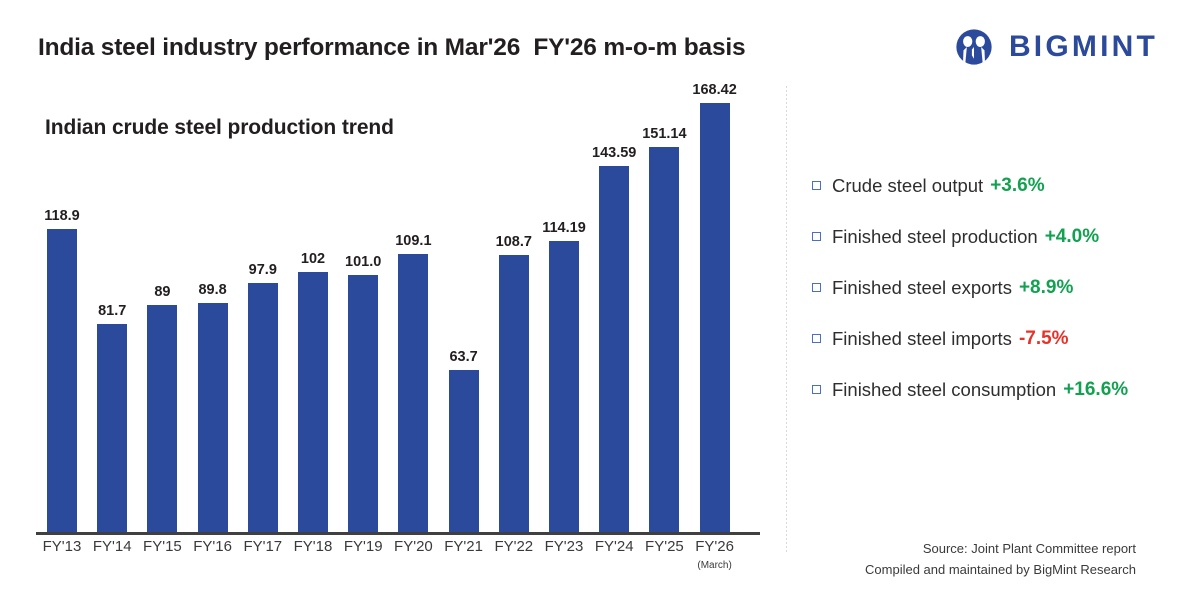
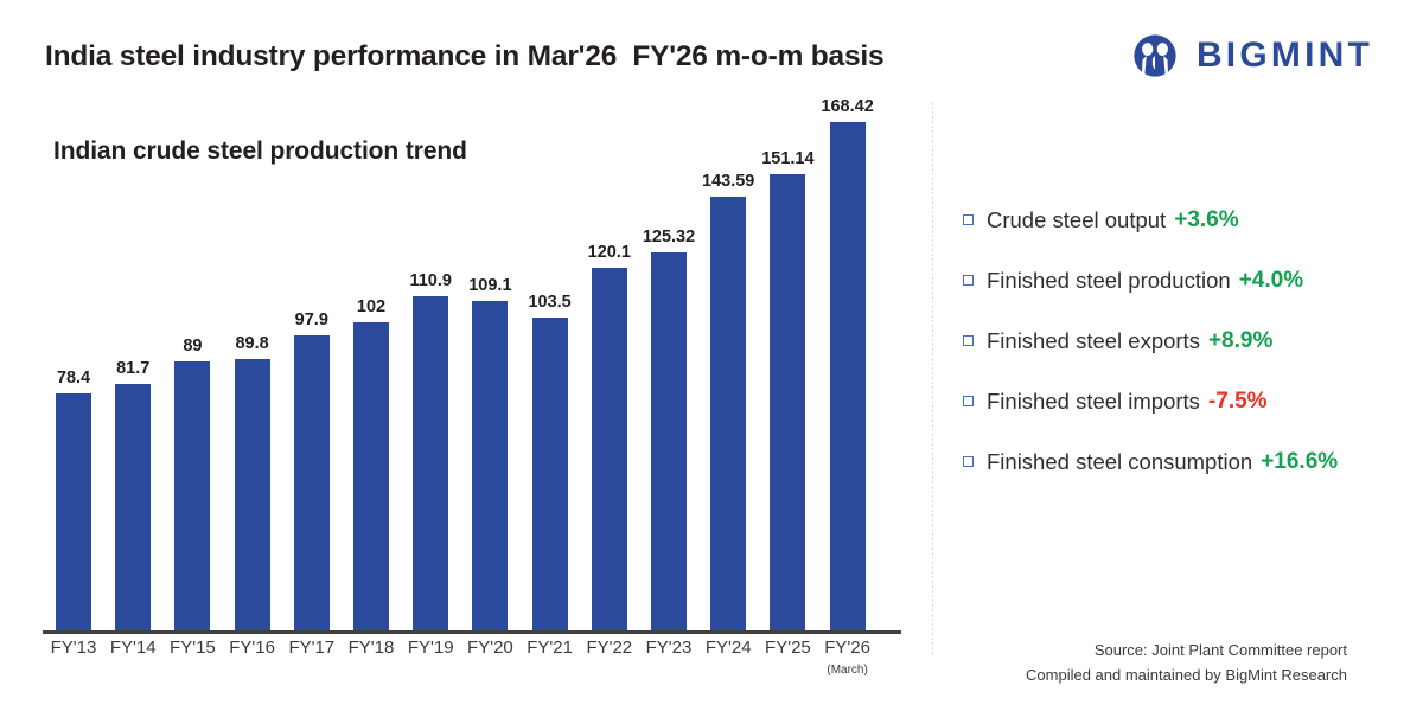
FY'13: 118.9 -> 78.4
FY'19: 101.0 -> 110.9
FY'21: 63.7 -> 103.5
FY'22: 108.7 -> 120.1
FY'23: 114.19 -> 125.32
